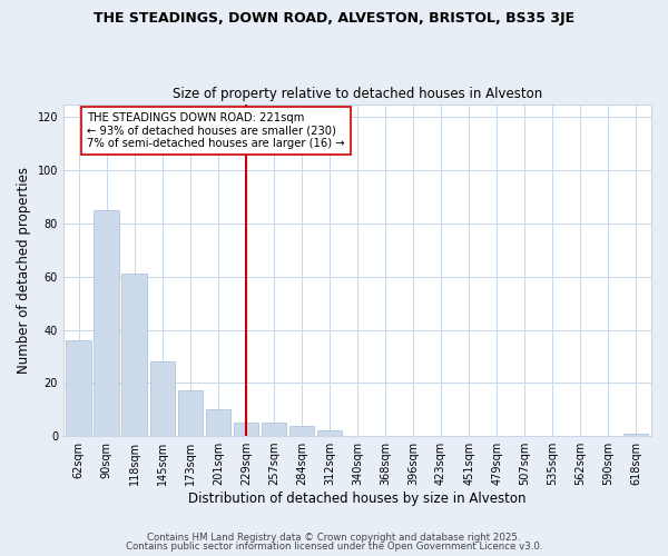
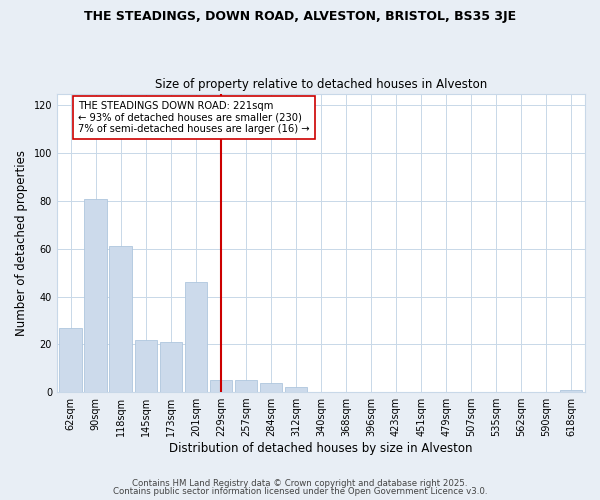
62sqm: 36 -> 27
90sqm: 85 -> 81
145sqm: 28 -> 22
173sqm: 17 -> 21
201sqm: 10 -> 46
